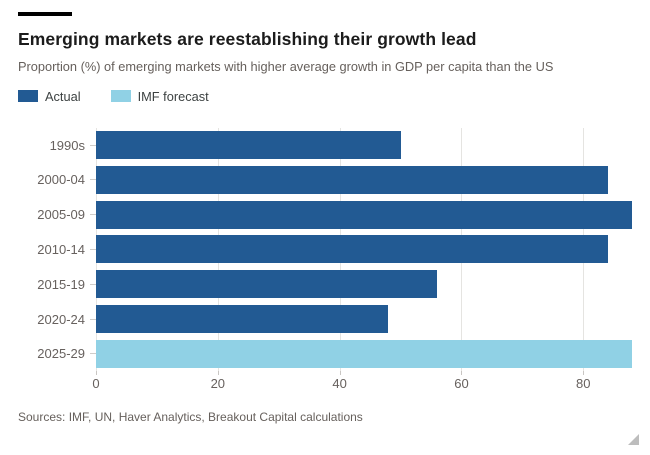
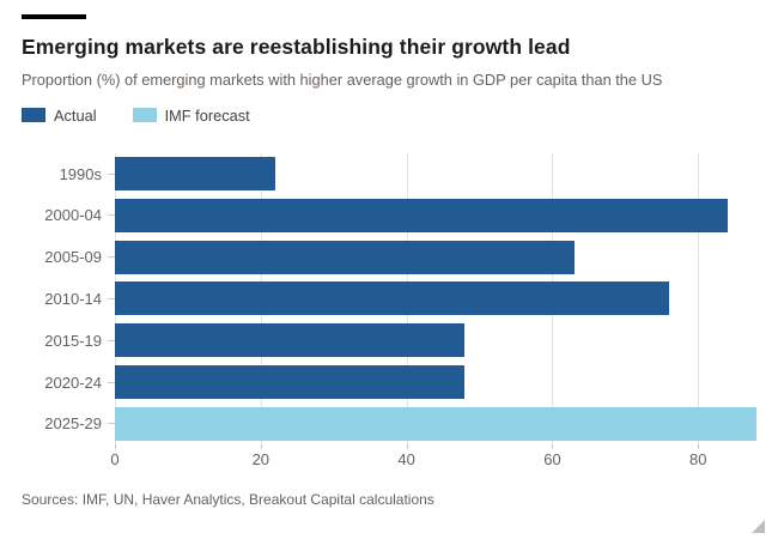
1990s: 50 -> 22
2005-09: 88 -> 63
2010-14: 84 -> 76
2015-19: 56 -> 48
